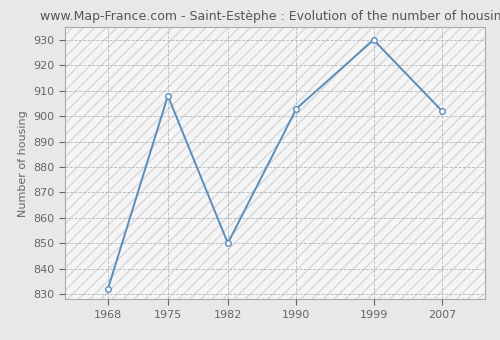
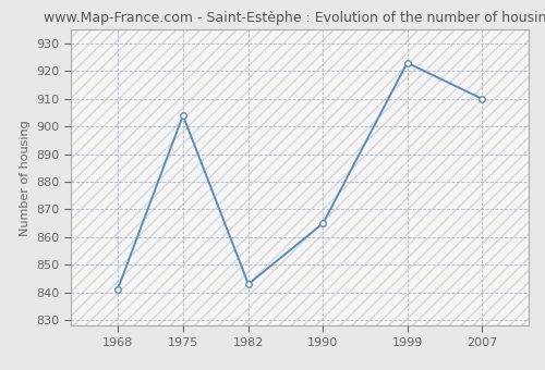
1968: 832 -> 841
1975: 908 -> 904
1982: 850 -> 843
1990: 903 -> 865
1999: 930 -> 923
2007: 902 -> 910
